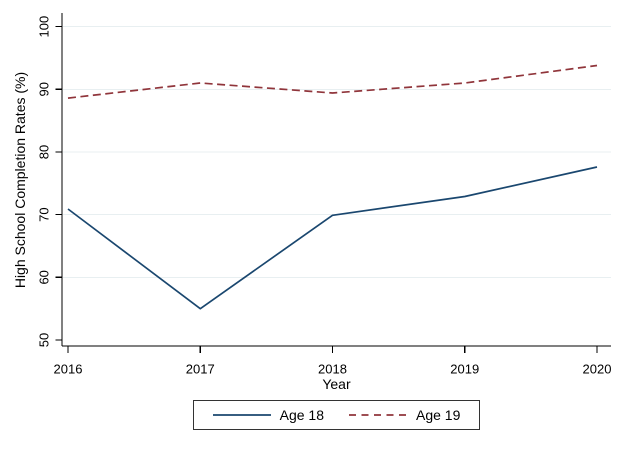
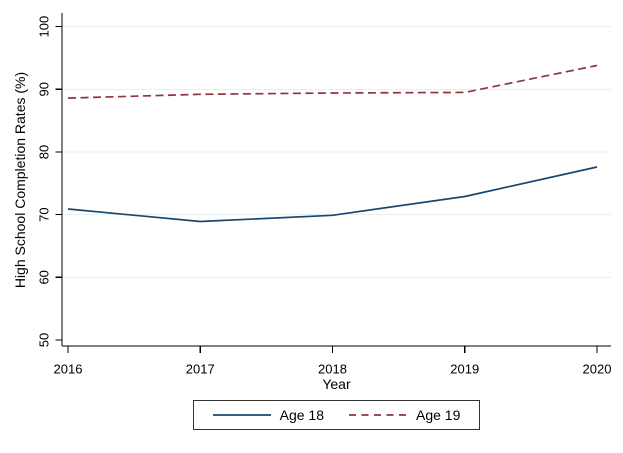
Age 18/2017: 55 -> 69
Age 19/2017: 91 -> 89
Age 19/2019: 91 -> 90
